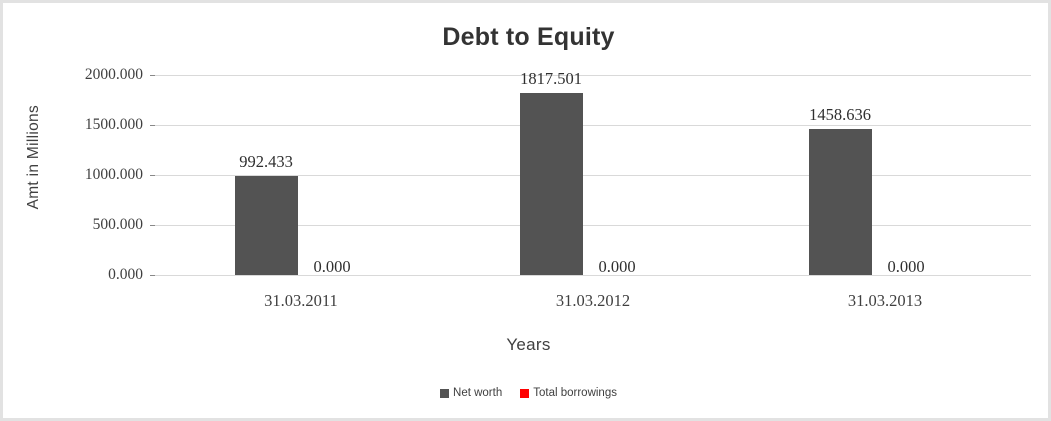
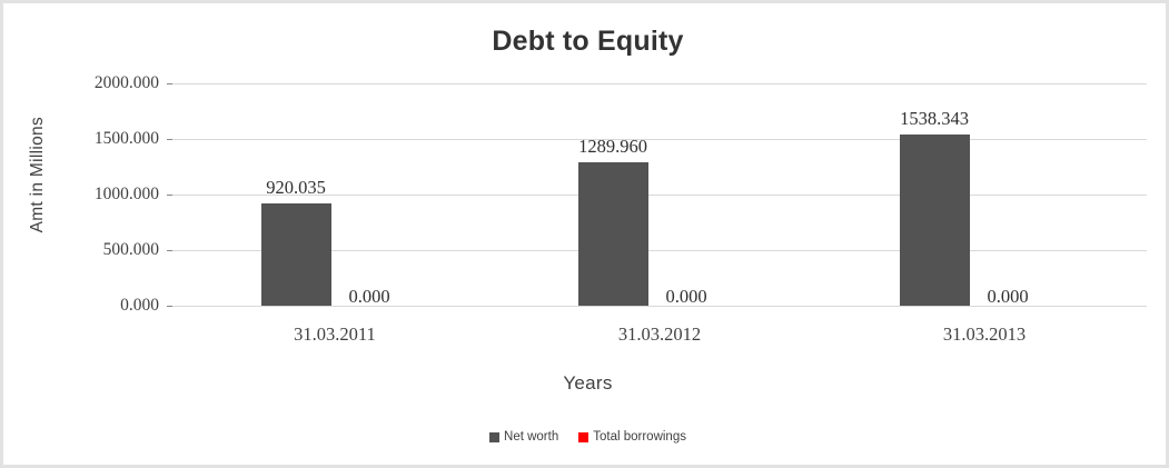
Net worth/31.03.2011: 992.433 -> 920.035
Net worth/31.03.2012: 1817.501 -> 1289.960
Net worth/31.03.2013: 1458.636 -> 1538.343
